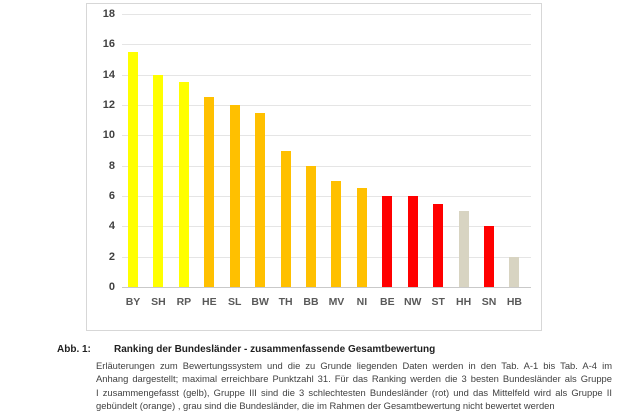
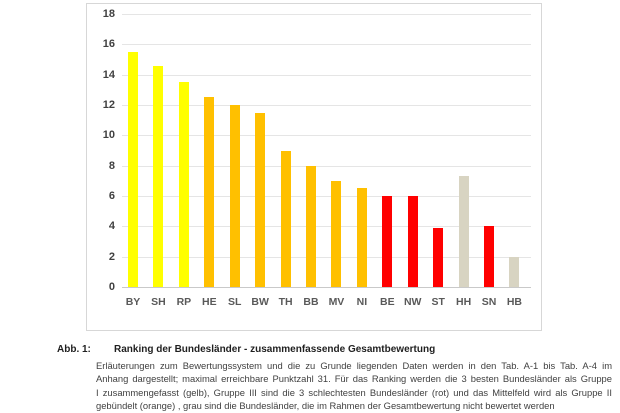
SH: 14.0 -> 14.6
ST: 5.5 -> 3.9
HH: 5.0 -> 7.3
